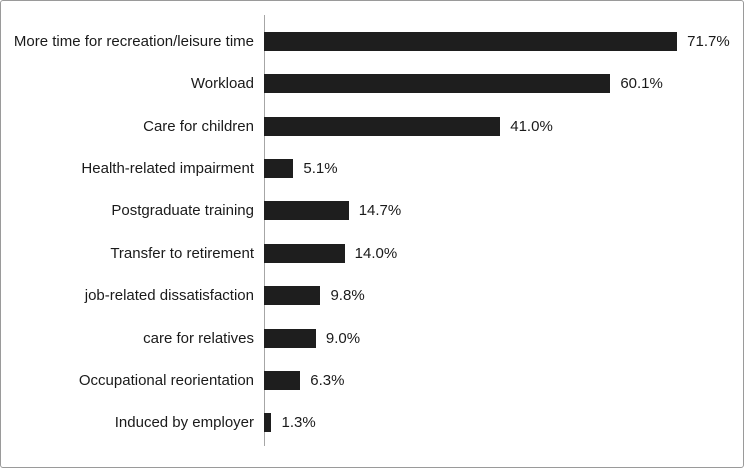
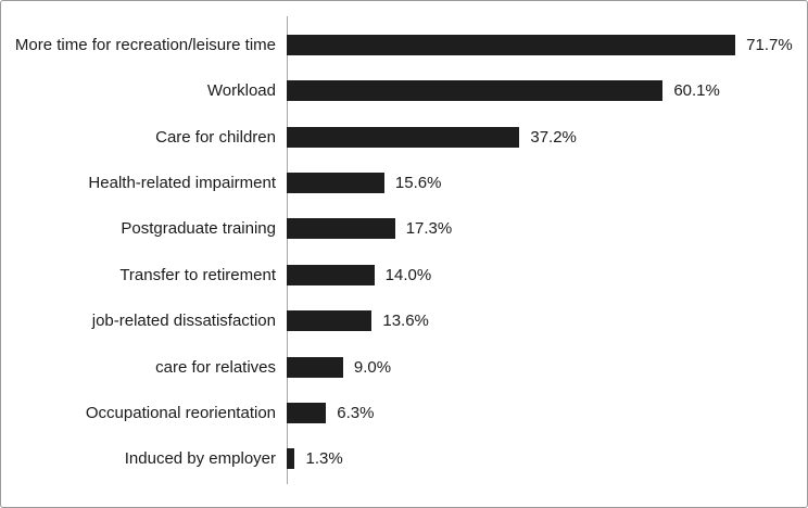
Care for children: 41.0% -> 37.2%
Health-related impairment: 5.1% -> 15.6%
Postgraduate training: 14.7% -> 17.3%
job-related dissatisfaction: 9.8% -> 13.6%
